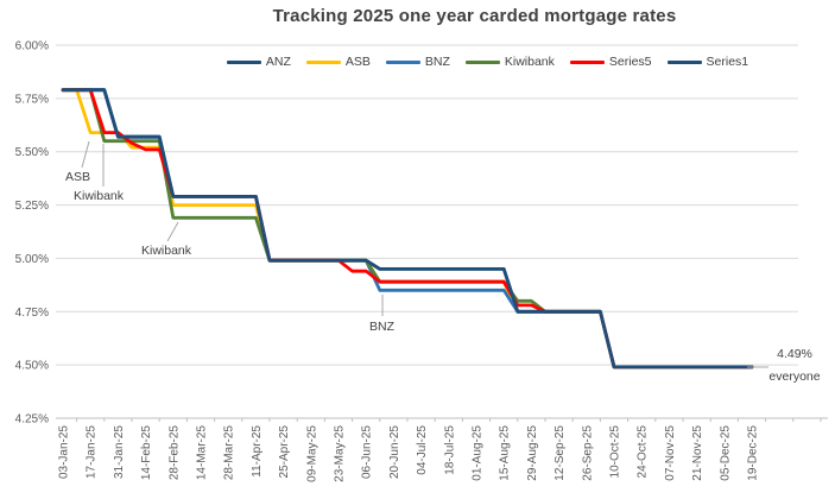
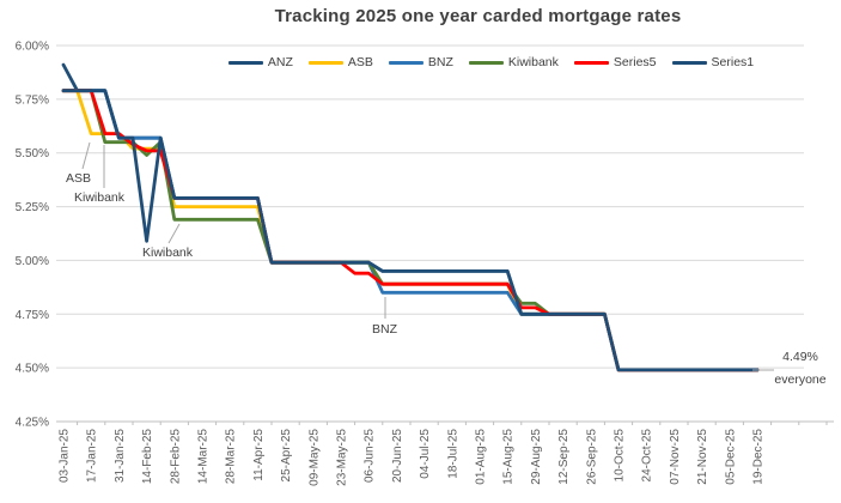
ANZ/03-Jan-25: 5.79% -> 5.91%
Kiwibank/14-Feb-25: 5.55% -> 5.49%
Series1/14-Feb-25: 5.57% -> 5.09%
